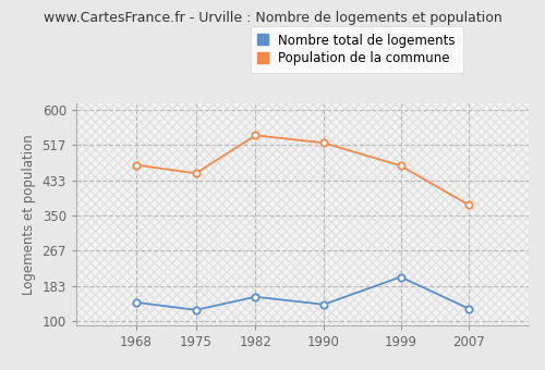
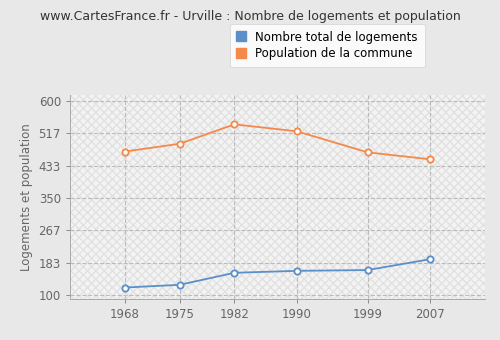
Nombre total de logements/1968: 145 -> 120
Population de la commune/1975: 450 -> 490
Nombre total de logements/1990: 140 -> 163
Nombre total de logements/1999: 205 -> 165
Nombre total de logements/2007: 130 -> 193
Population de la commune/2007: 375 -> 450
